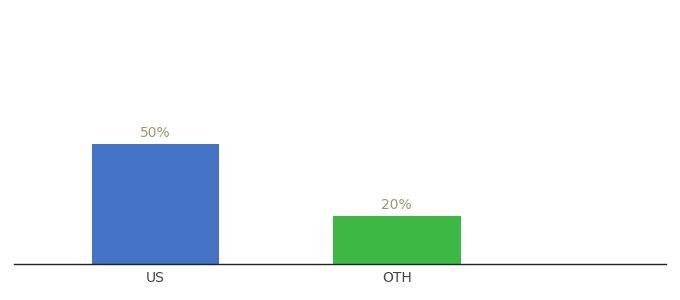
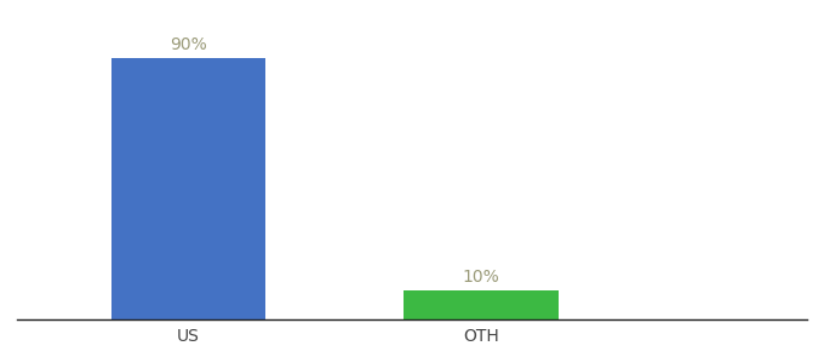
US: 50% -> 90%
OTH: 20% -> 10%
